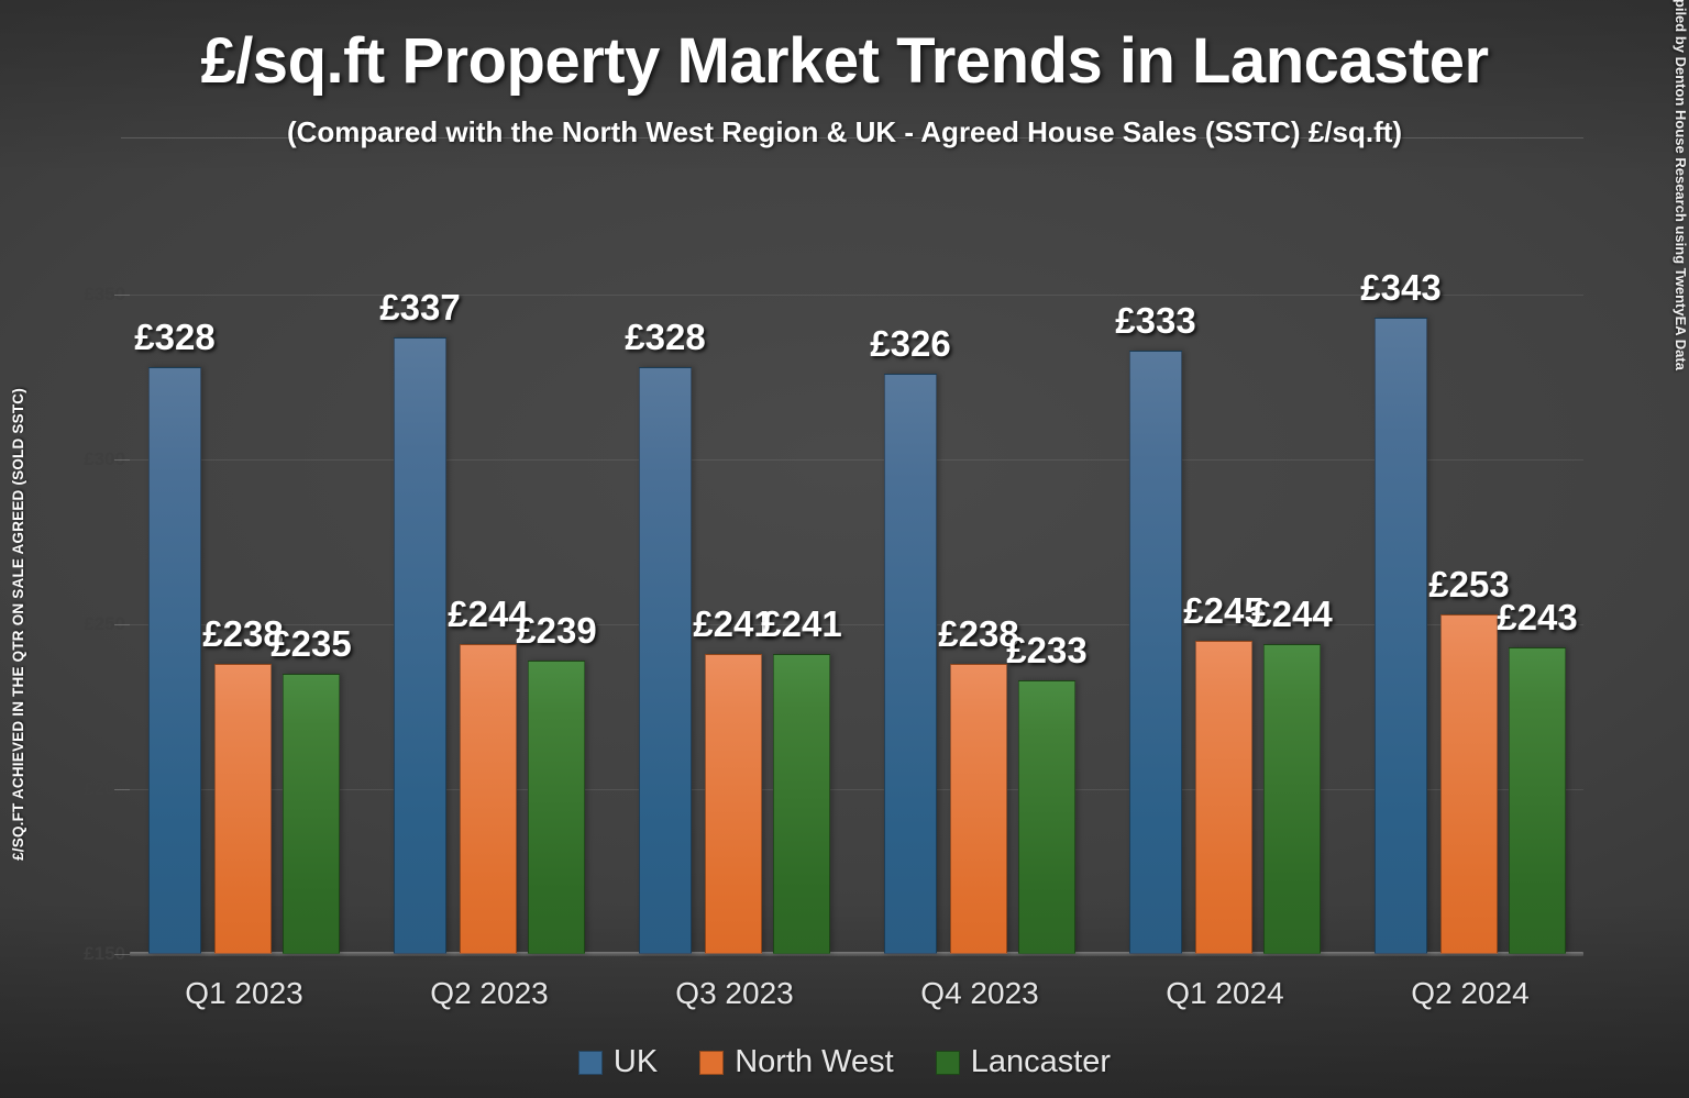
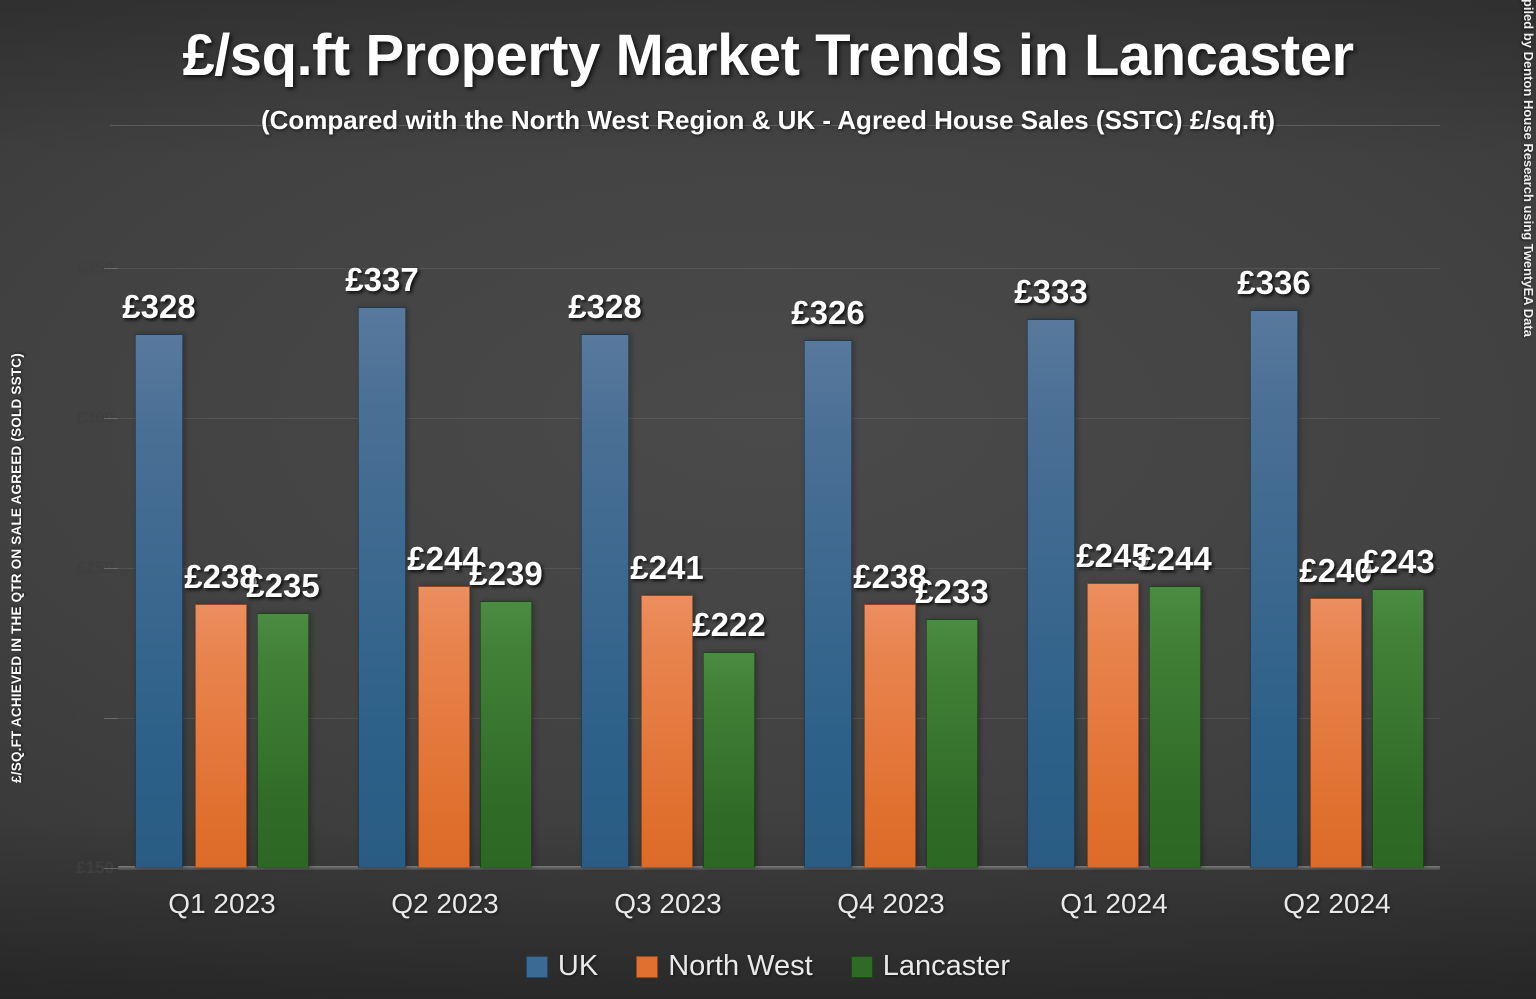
Lancaster/Q3 2023: £241 -> £222
UK/Q2 2024: £343 -> £336
North West/Q2 2024: £253 -> £240
